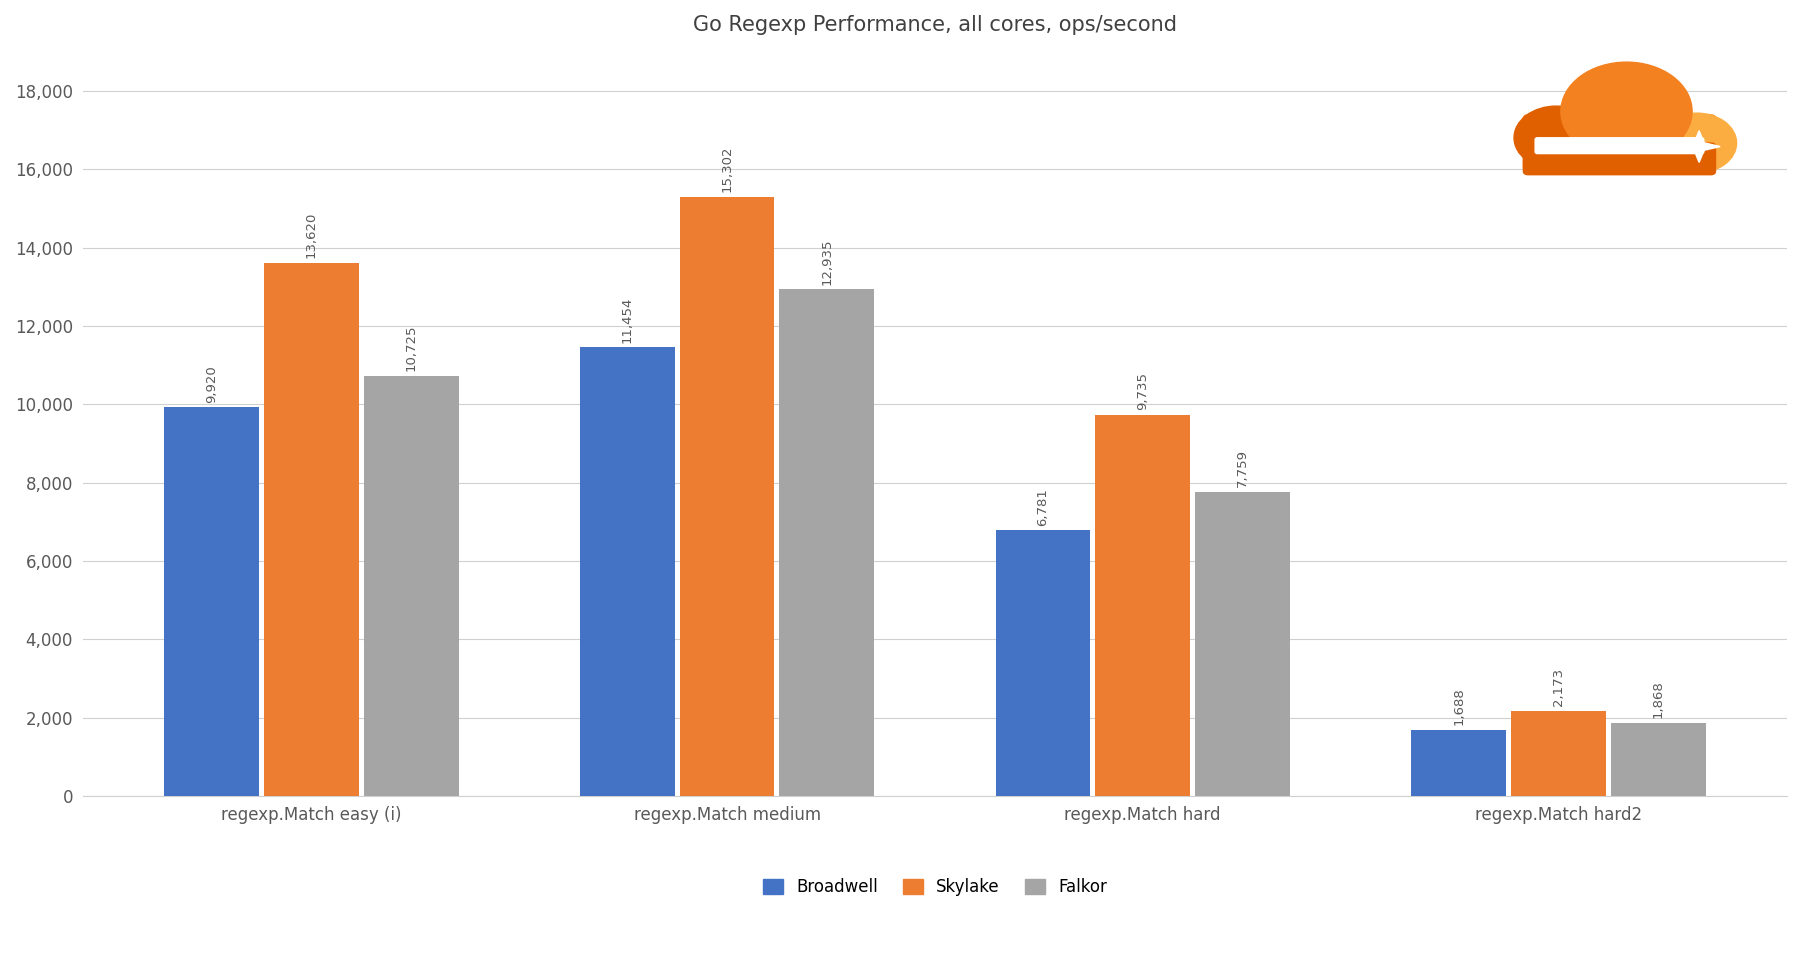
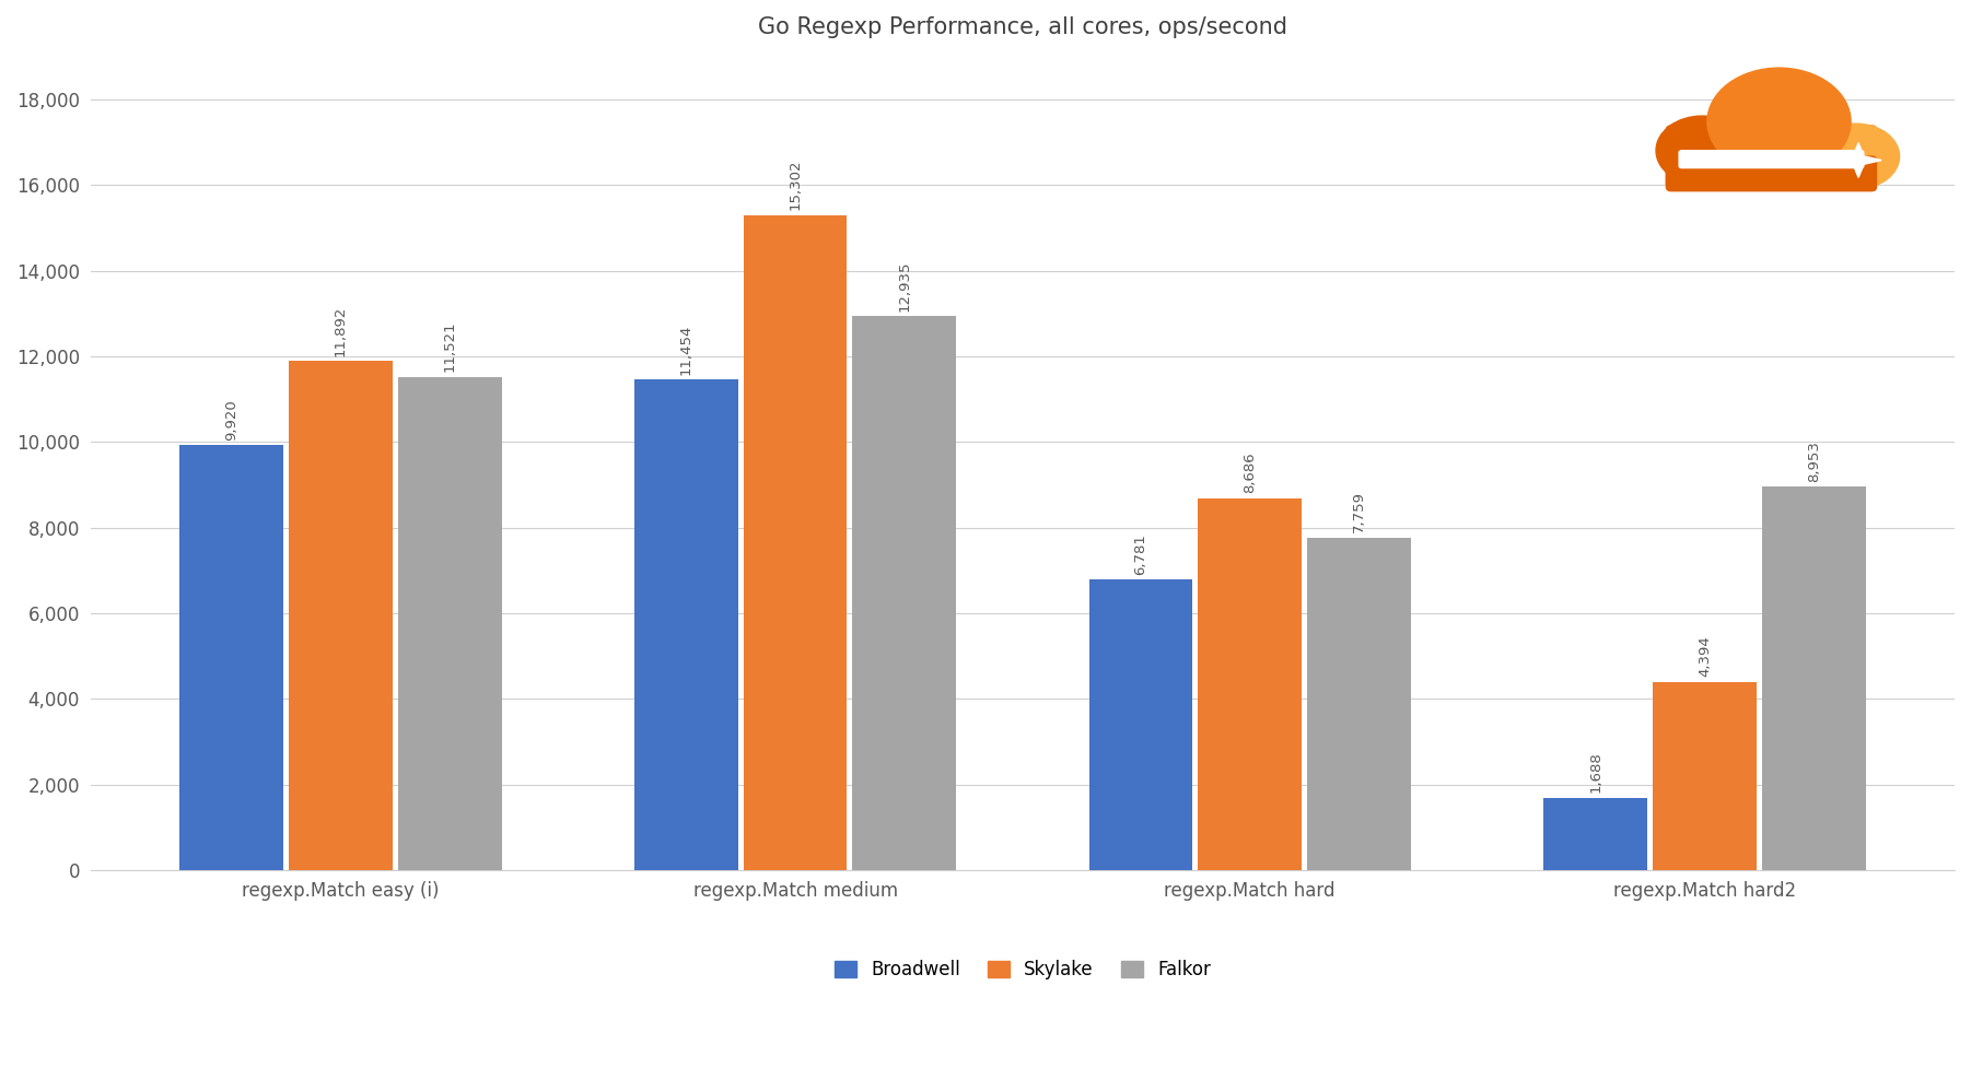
Skylake/regexp.Match easy (i): 13,620 -> 11,892
Falkor/regexp.Match easy (i): 10,725 -> 11,521
Skylake/regexp.Match hard: 9,735 -> 8,686
Skylake/regexp.Match hard2: 2,173 -> 4,394
Falkor/regexp.Match hard2: 1,868 -> 8,953
